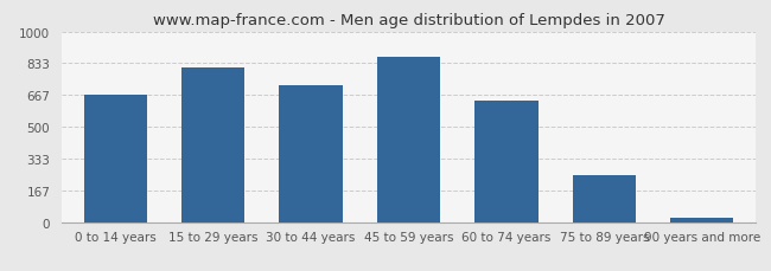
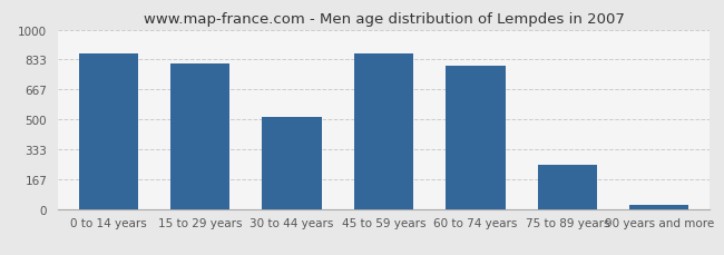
0 to 14 years: 670 -> 870
30 to 44 years: 720 -> 510
60 to 74 years: 640 -> 800
